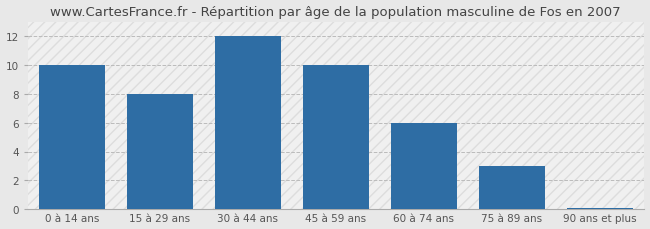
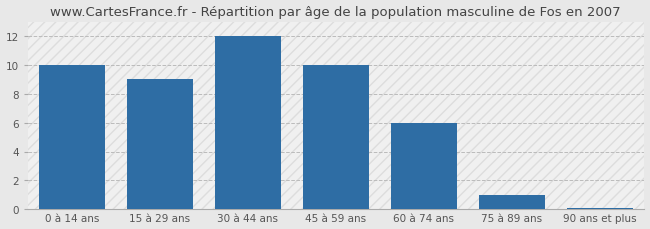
15 à 29 ans: 8.0 -> 9.0
75 à 89 ans: 3.0 -> 1.0
